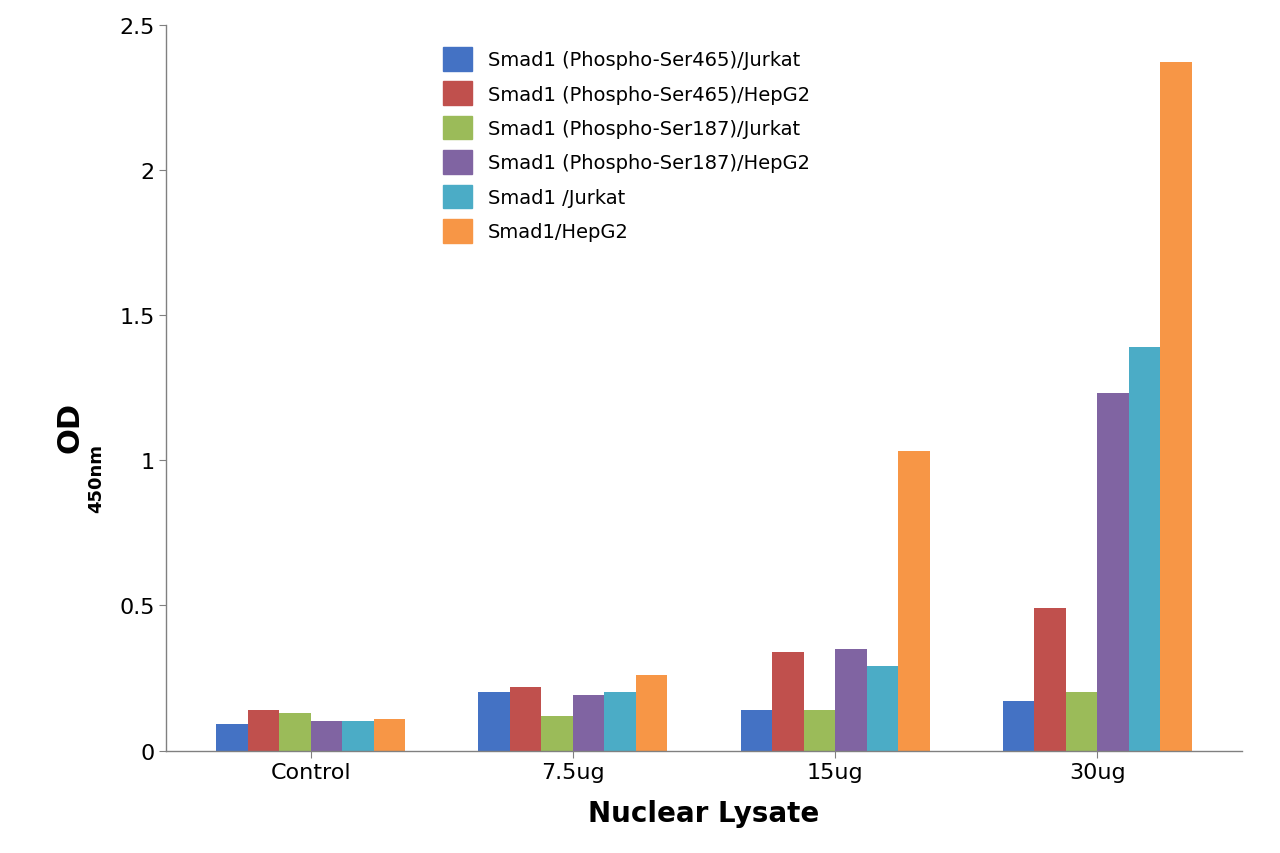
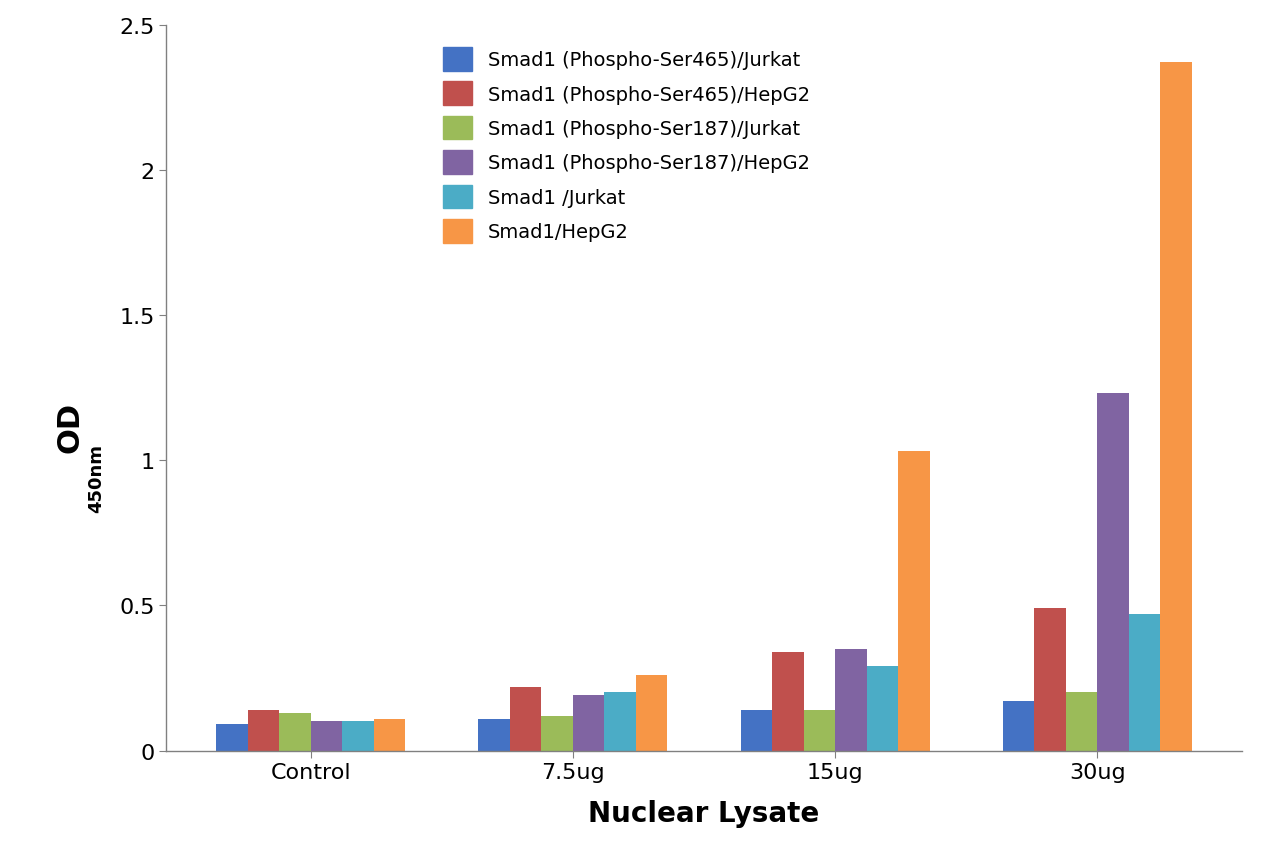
Smad1 (Phospho-Ser465)/Jurkat/7.5ug: 0.20 -> 0.11
Smad1 /Jurkat/30ug: 1.39 -> 0.47
